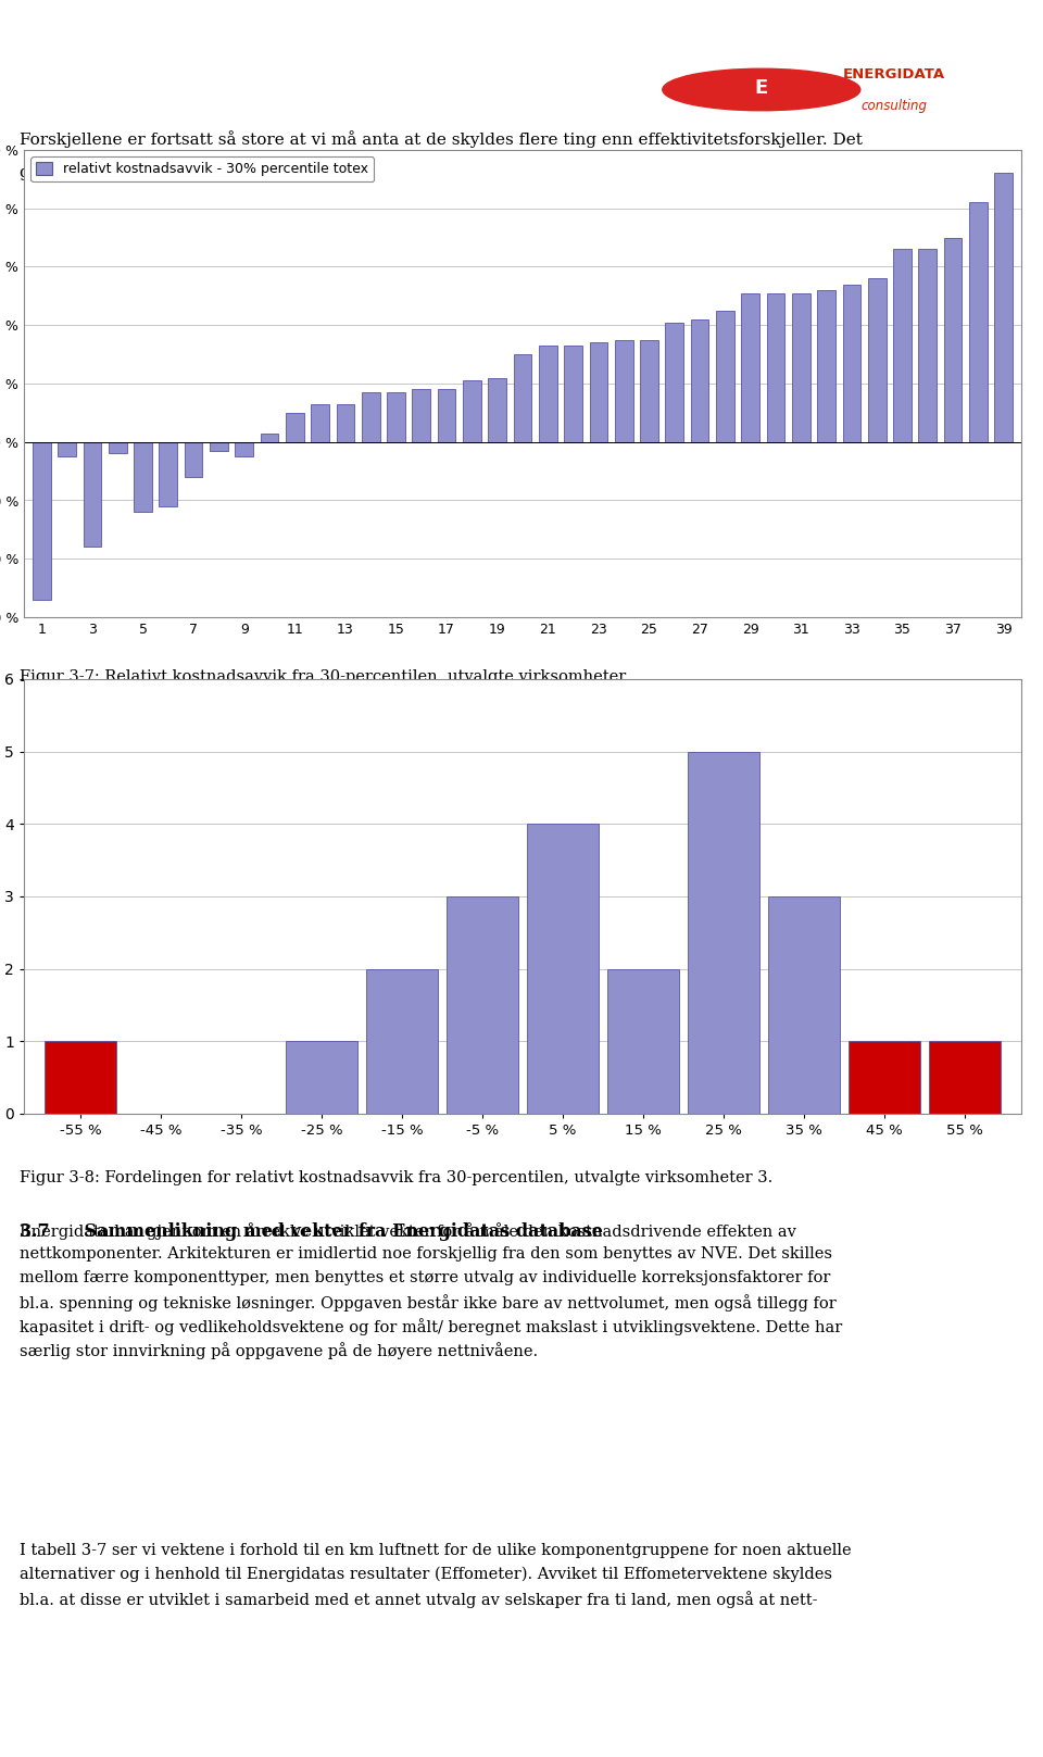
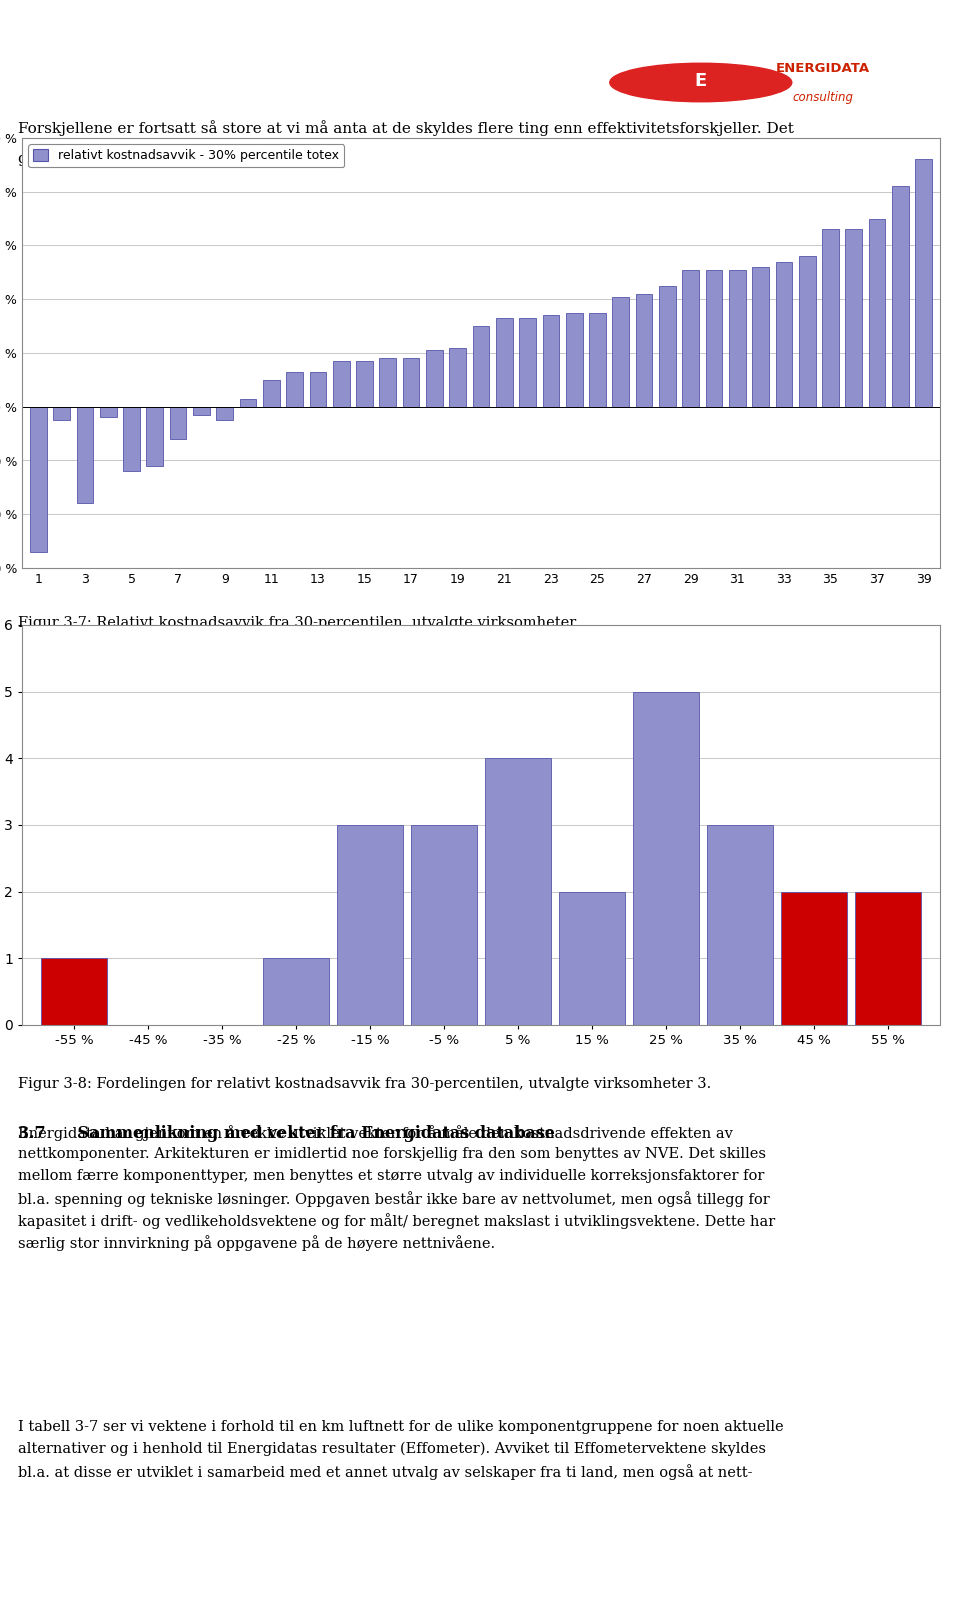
-15 %: 2 -> 3
45 %: 1 -> 2
55 %: 1 -> 2
